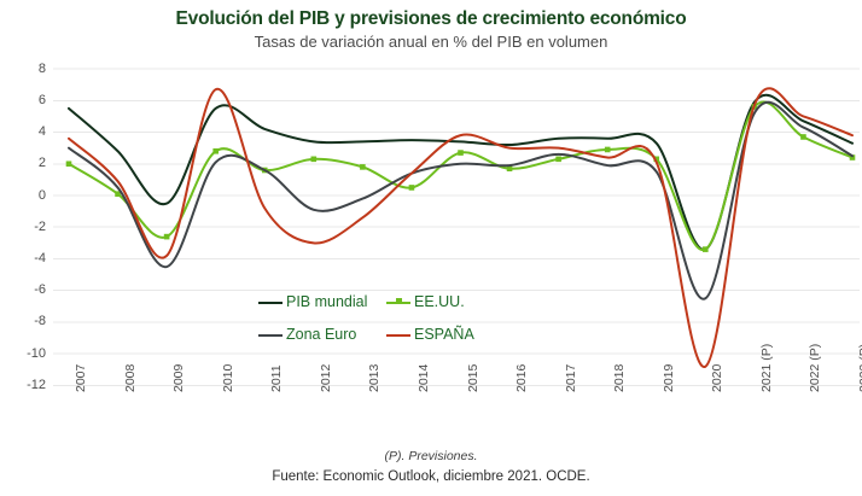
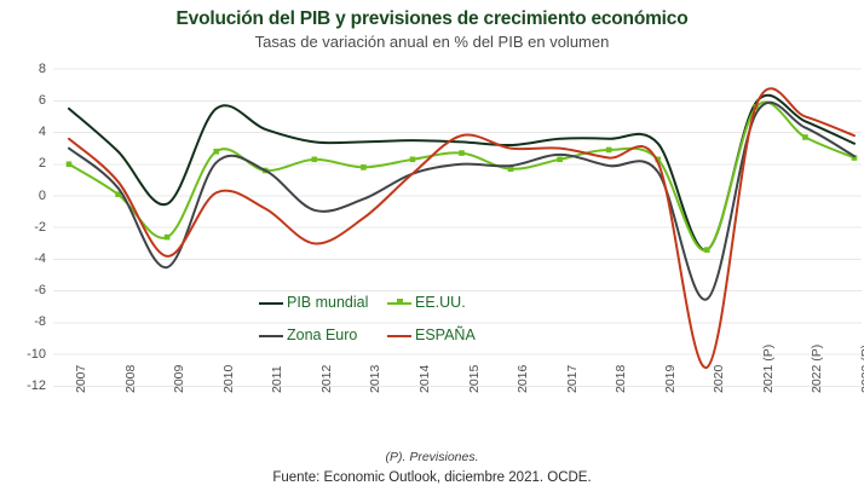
ESPAÑA/2010: 6.7 -> 0.2
EE.UU./2014: 0.5 -> 2.3
